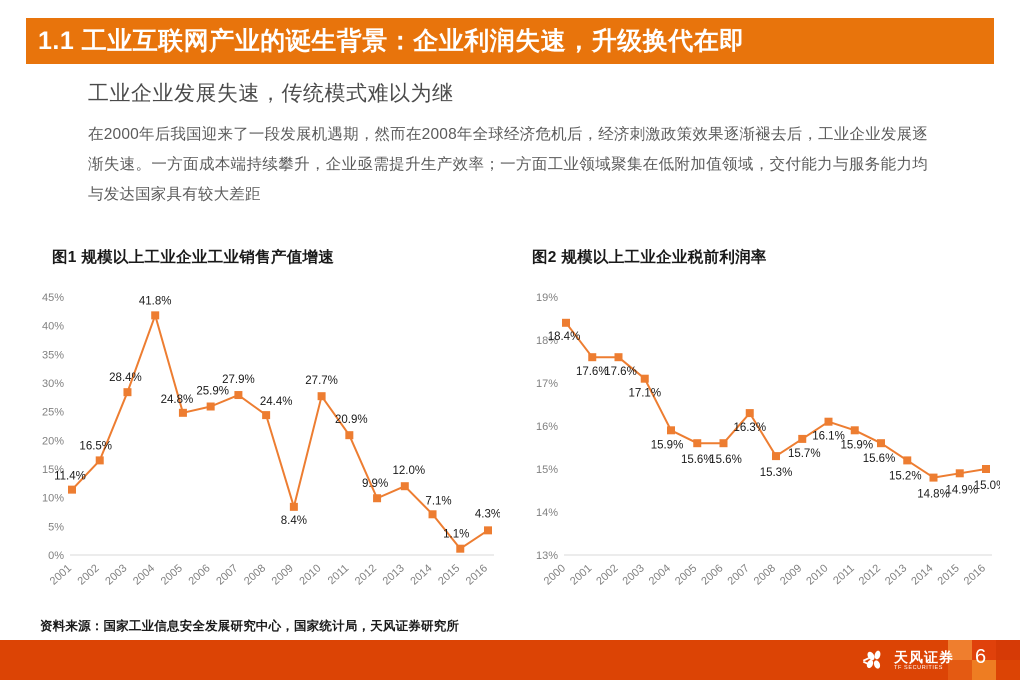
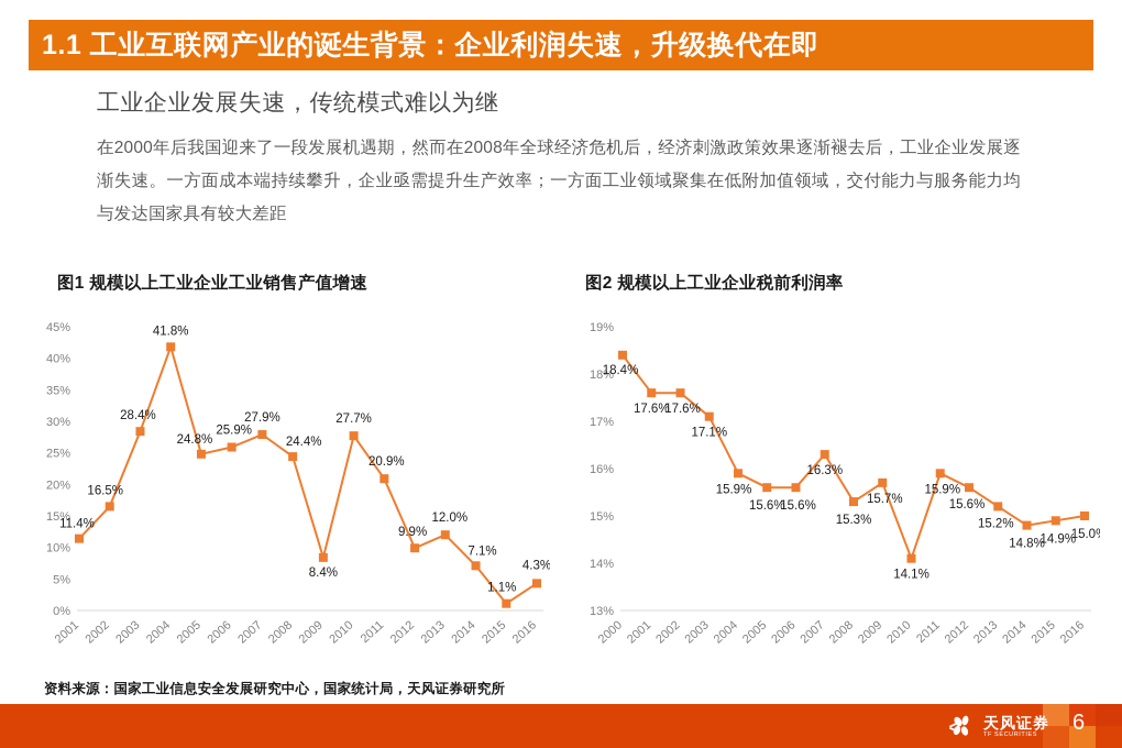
图2 规模以上工业企业税前利润率/2010: 16.1% -> 14.1%
